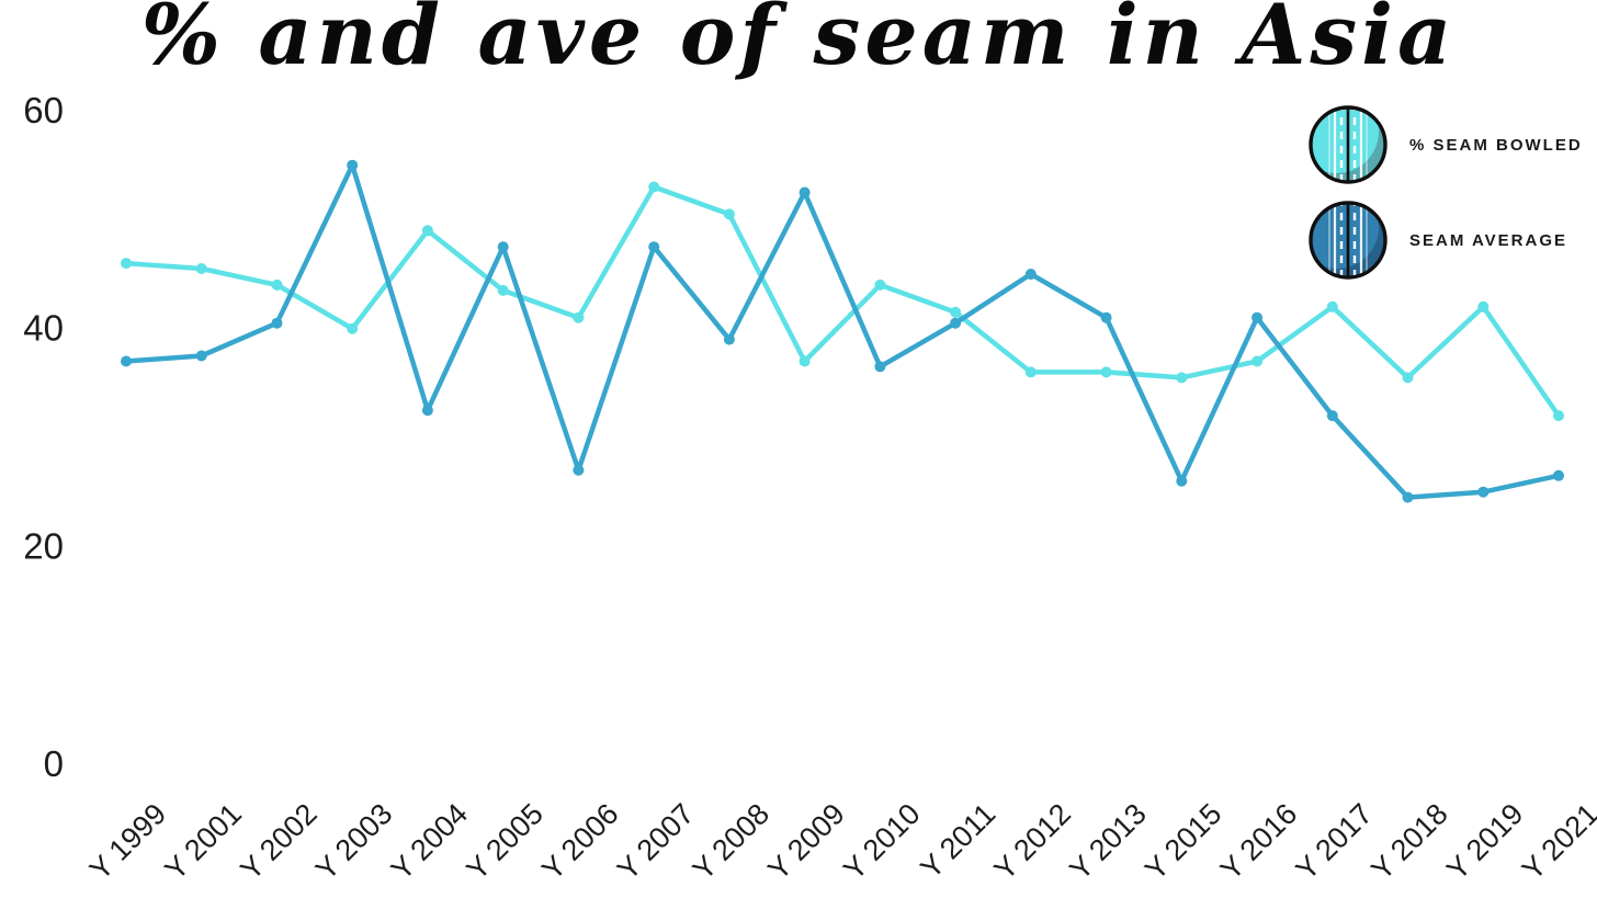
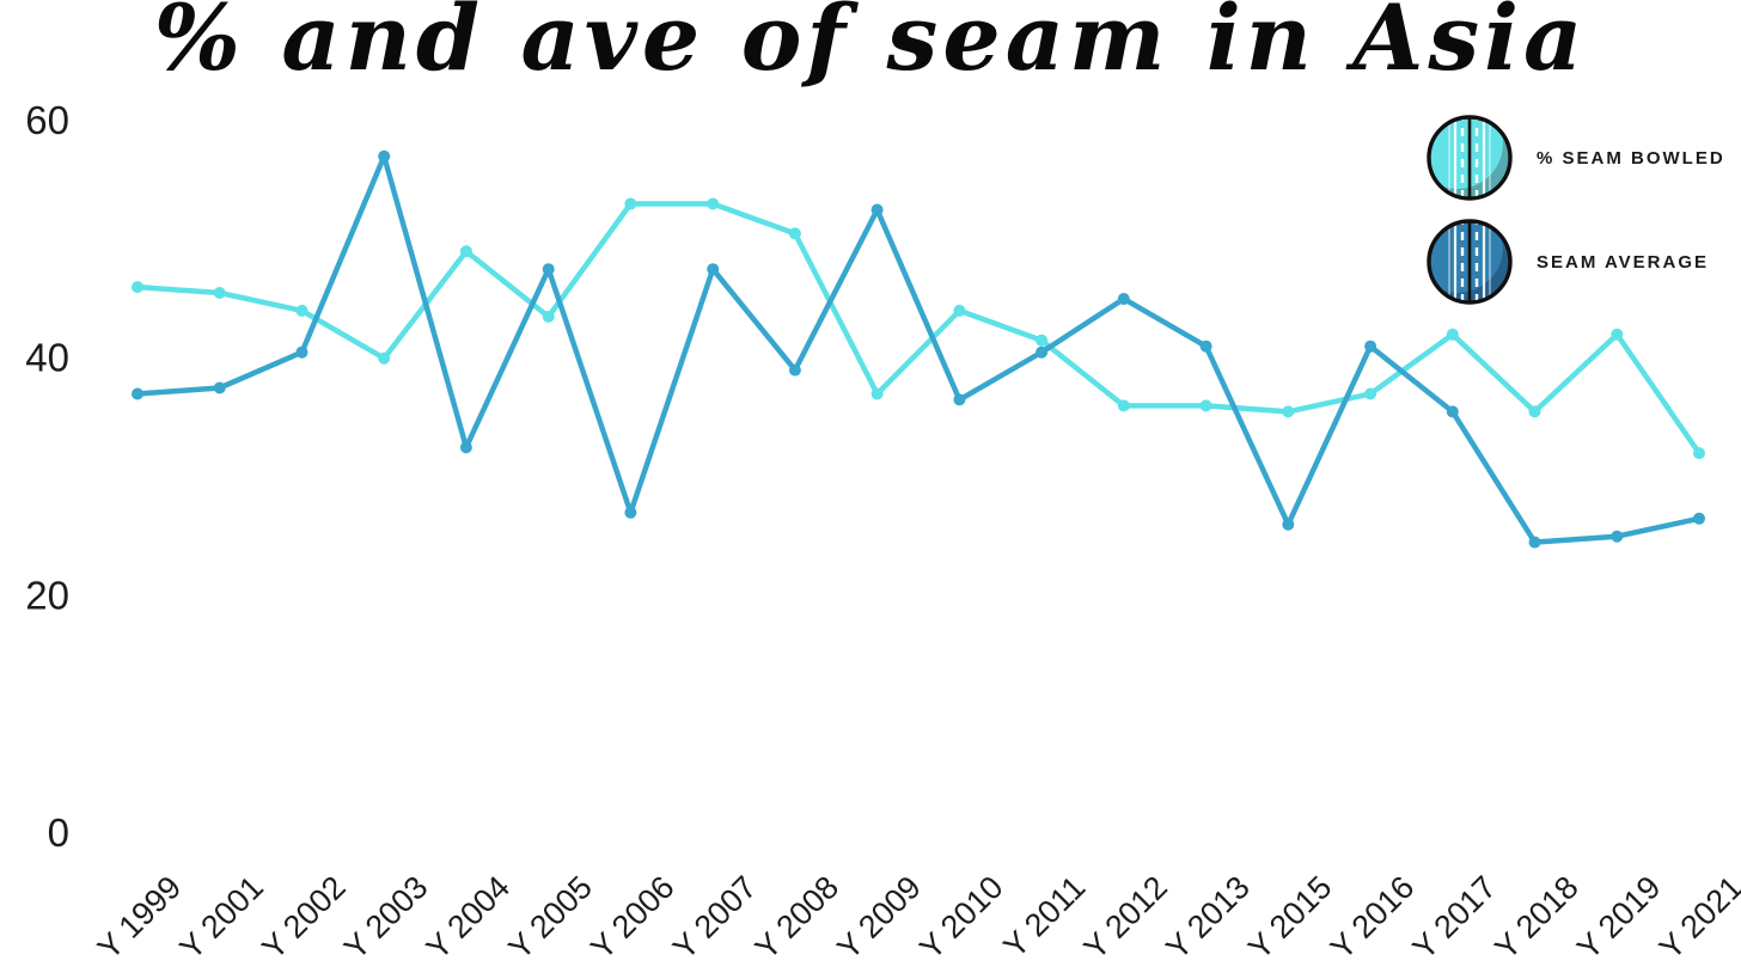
SEAM AVERAGE/Y 2003: 55 -> 57
% SEAM BOWLED/Y 2006: 41 -> 53
SEAM AVERAGE/Y 2017: 32 -> 36
